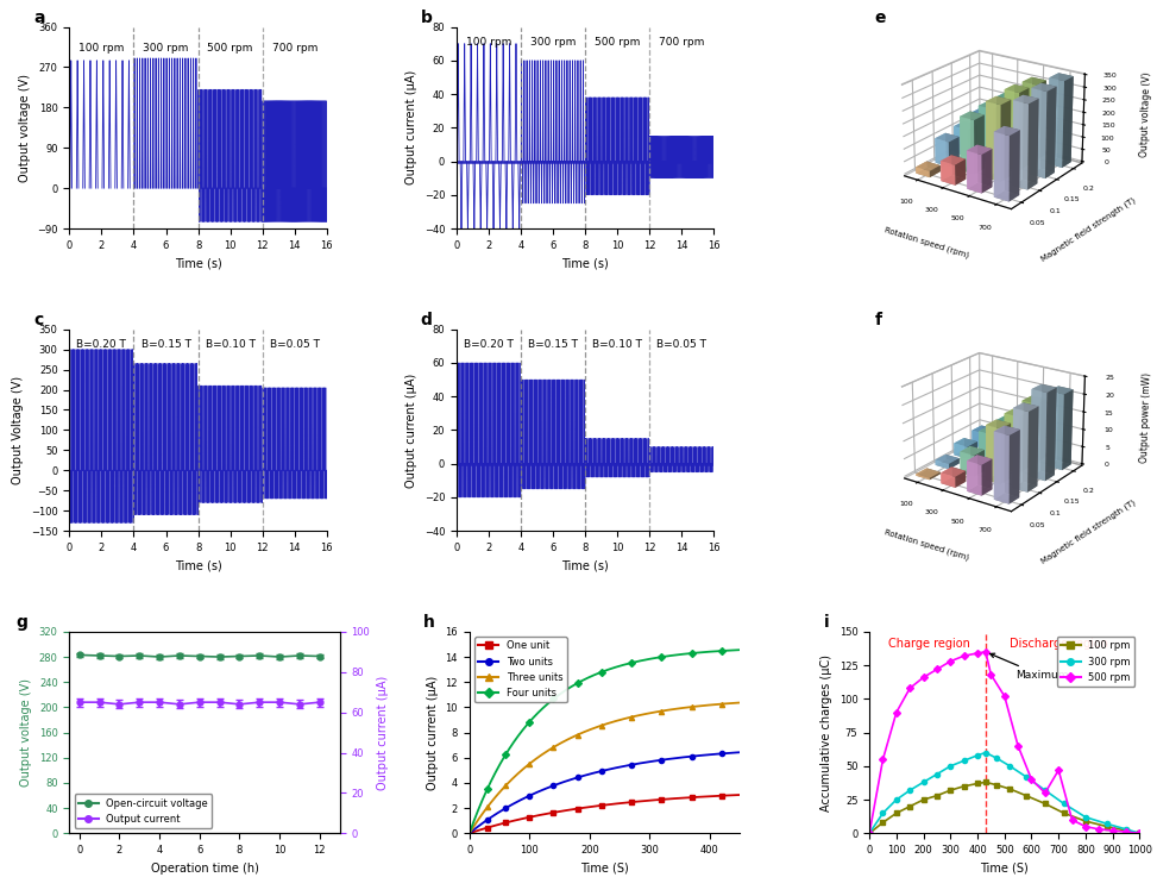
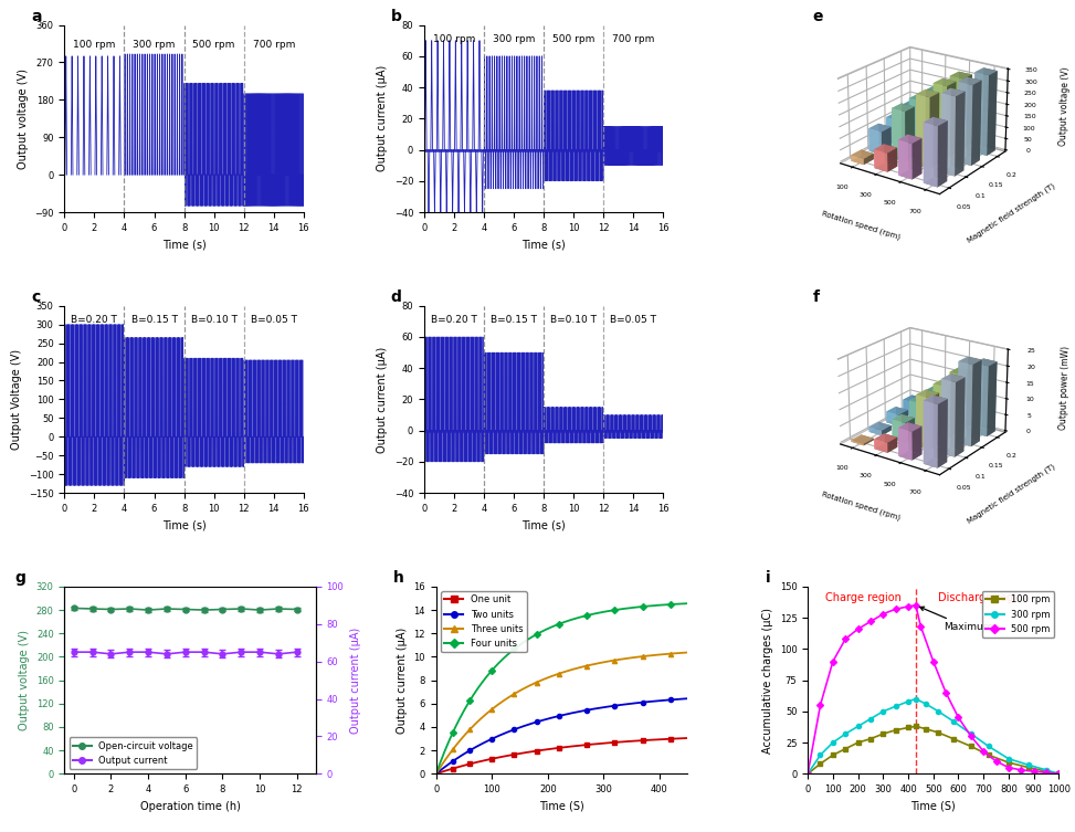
500 rpm/500: 102 -> 90
500 rpm/600: 40 -> 45
500 rpm/700: 47 -> 18
